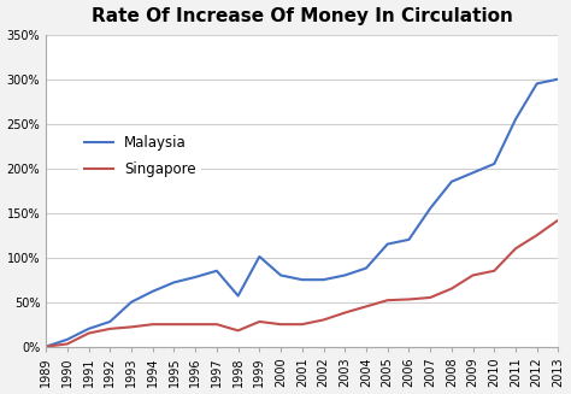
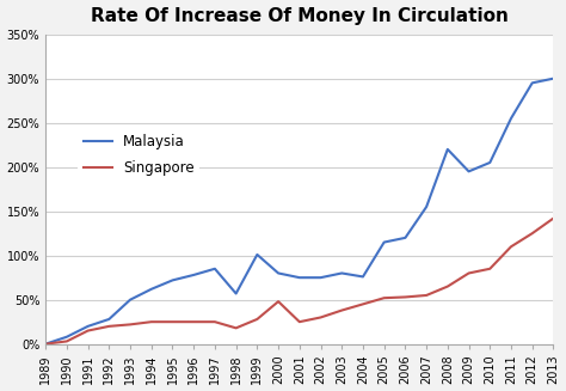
Singapore/2000: 25% -> 48%
Malaysia/2004: 88% -> 76%
Malaysia/2008: 185% -> 220%
